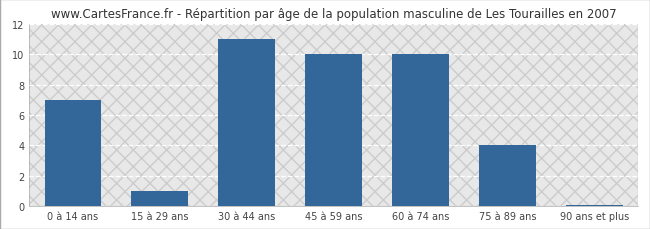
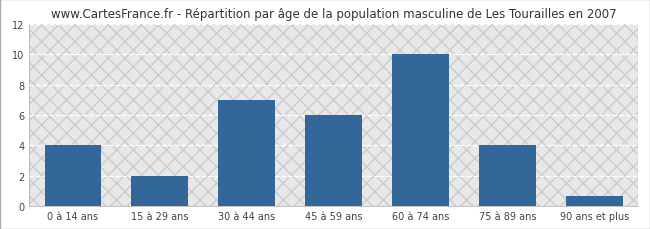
0 à 14 ans: 7.0 -> 4.0
15 à 29 ans: 1.0 -> 2.0
30 à 44 ans: 11.0 -> 7.0
45 à 59 ans: 10.0 -> 6.0
90 ans et plus: 0.1 -> 0.7
